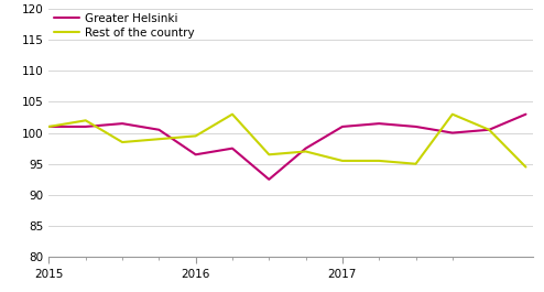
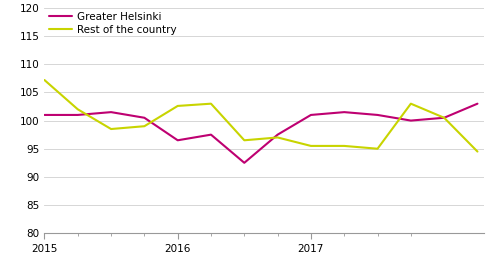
Rest of the country/2015: 101.0 -> 107.2
Rest of the country/2016: 99.5 -> 102.6
